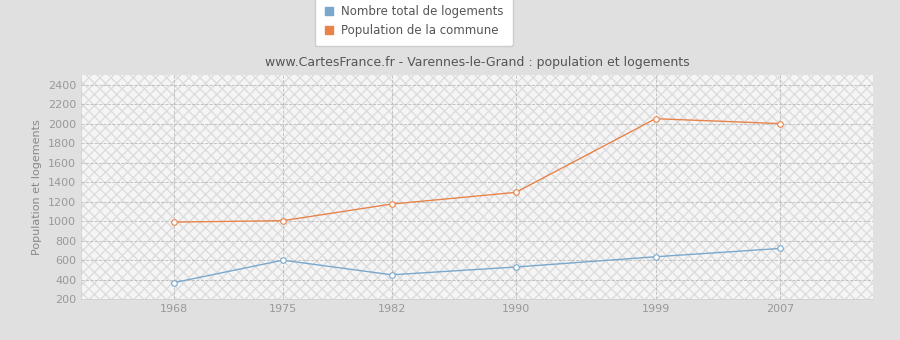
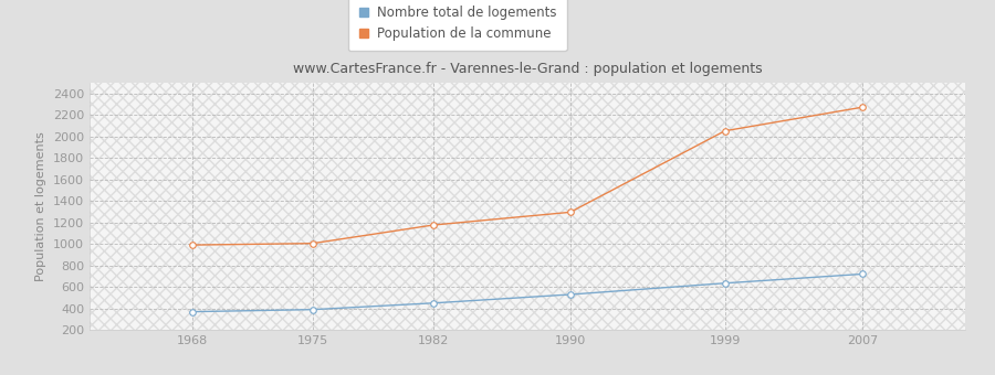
Nombre total de logements/1975: 600 -> 390
Population de la commune/2007: 2000 -> 2270
